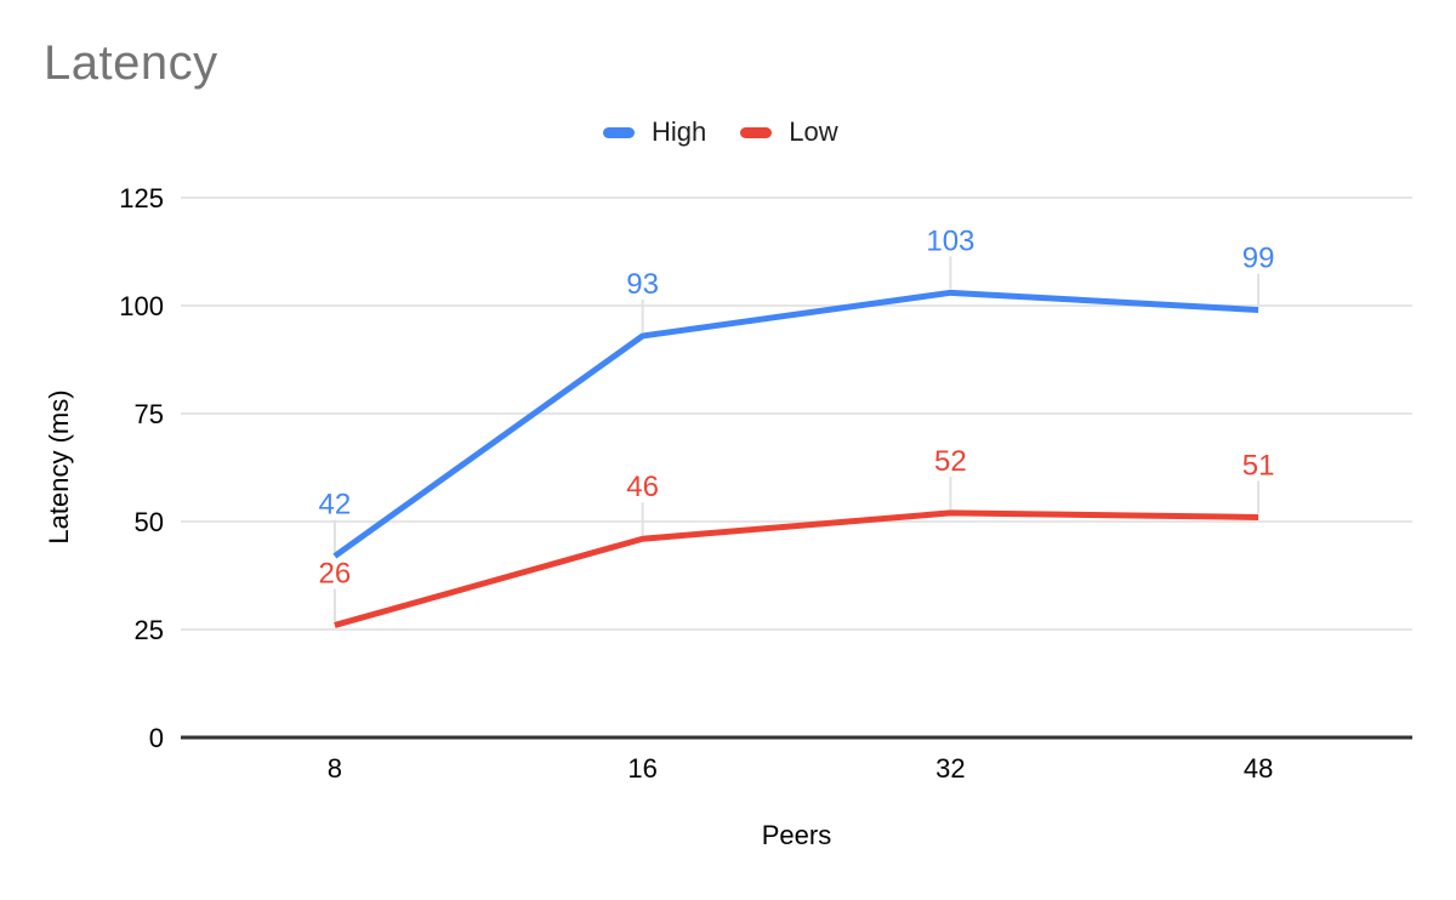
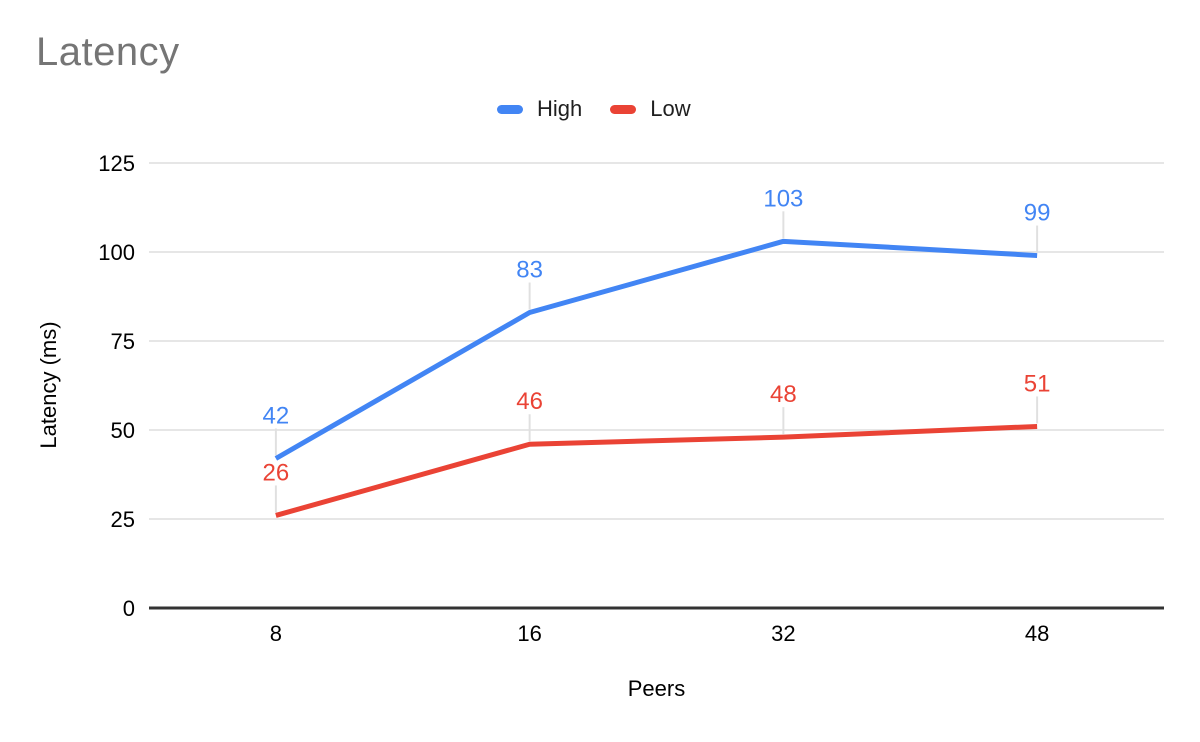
High/16: 93 -> 83
Low/32: 52 -> 48
